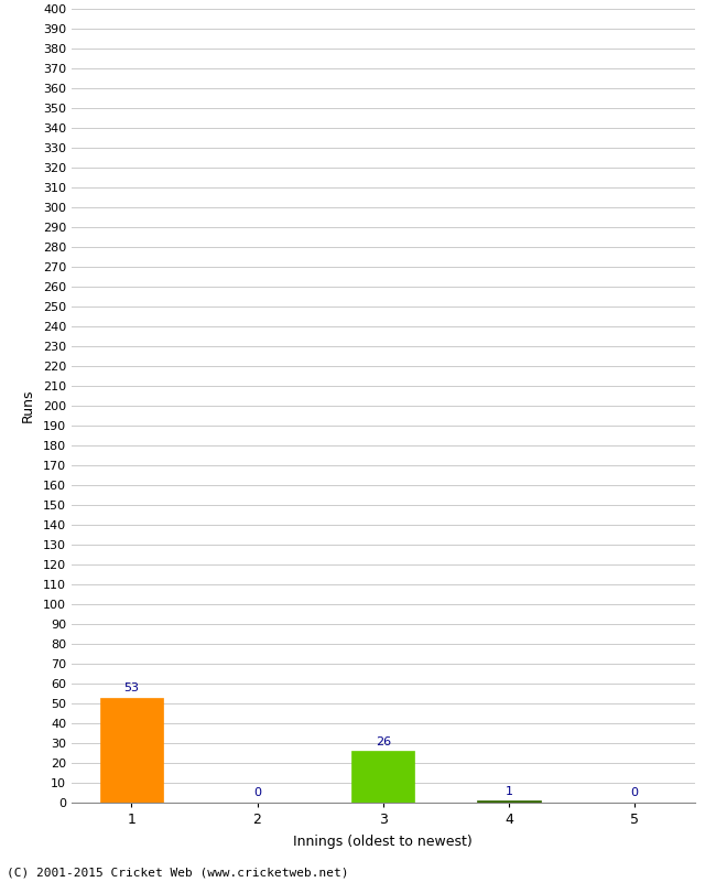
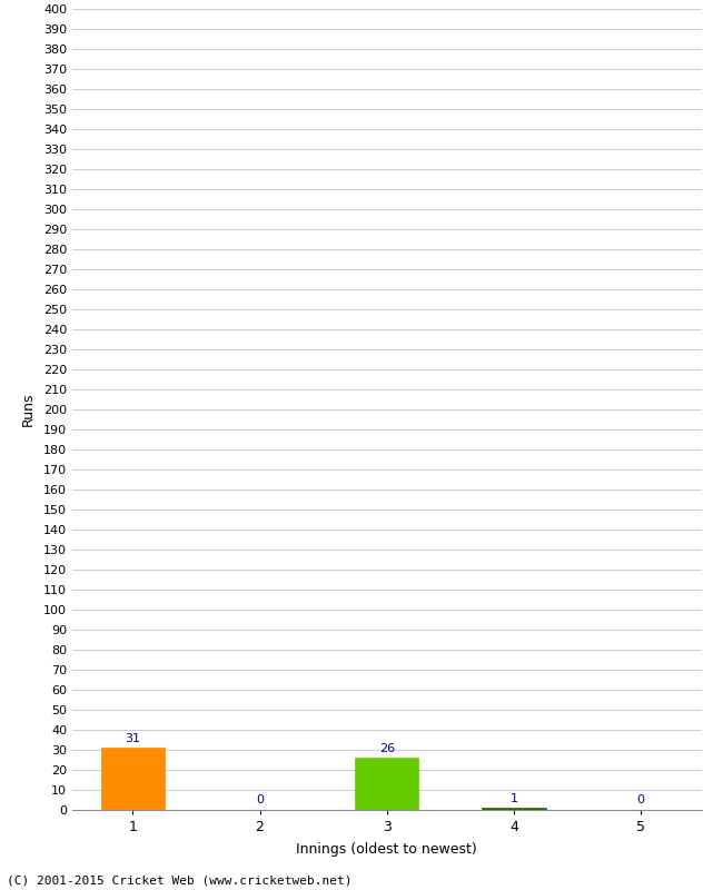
1: 53 -> 31
